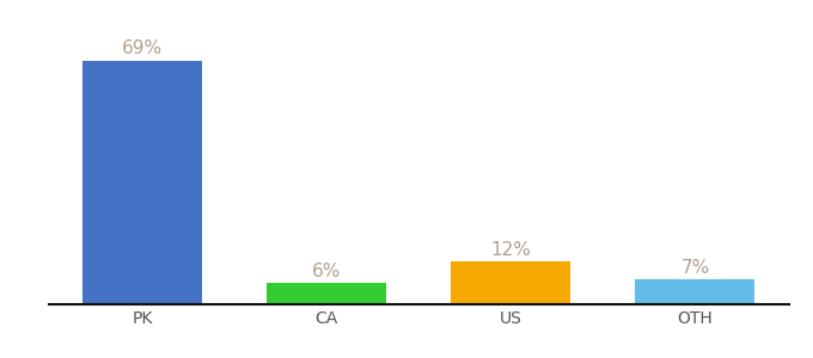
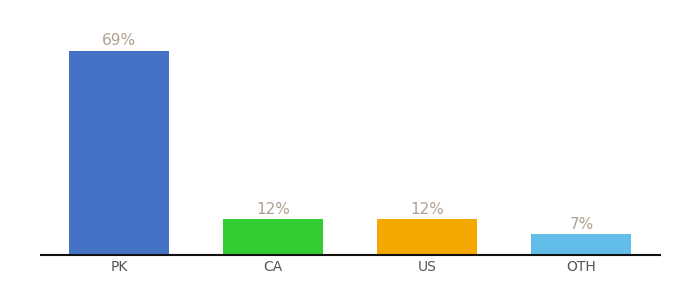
CA: 6% -> 12%
